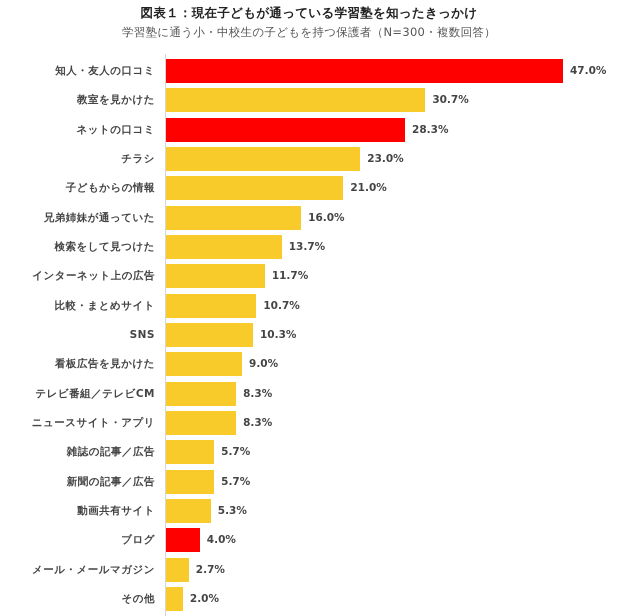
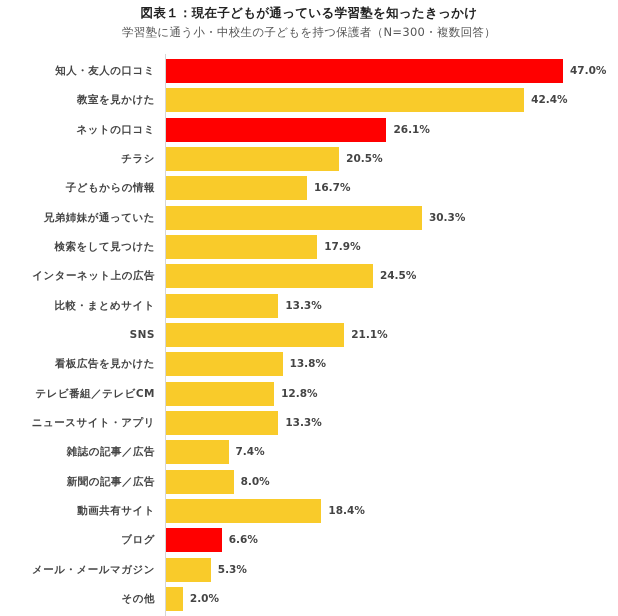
教室を見かけた: 30.7% -> 42.4%
ネットの口コミ: 28.3% -> 26.1%
チラシ: 23.0% -> 20.5%
子どもからの情報: 21.0% -> 16.7%
兄弟姉妹が通っていた: 16.0% -> 30.3%
検索をして見つけた: 13.7% -> 17.9%
インターネット上の広告: 11.7% -> 24.5%
比較・まとめサイト: 10.7% -> 13.3%
SNS: 10.3% -> 21.1%
看板広告を見かけた: 9.0% -> 13.8%
テレビ番組／テレビCM: 8.3% -> 12.8%
ニュースサイト・アプリ: 8.3% -> 13.3%
雑誌の記事／広告: 5.7% -> 7.4%
新聞の記事／広告: 5.7% -> 8.0%
動画共有サイト: 5.3% -> 18.4%
ブログ: 4.0% -> 6.6%
メール・メールマガジン: 2.7% -> 5.3%
